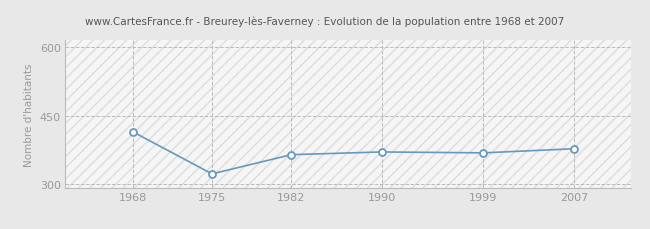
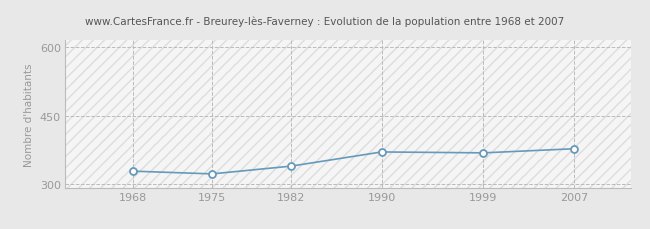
1968: 415 -> 329
1982: 365 -> 340
